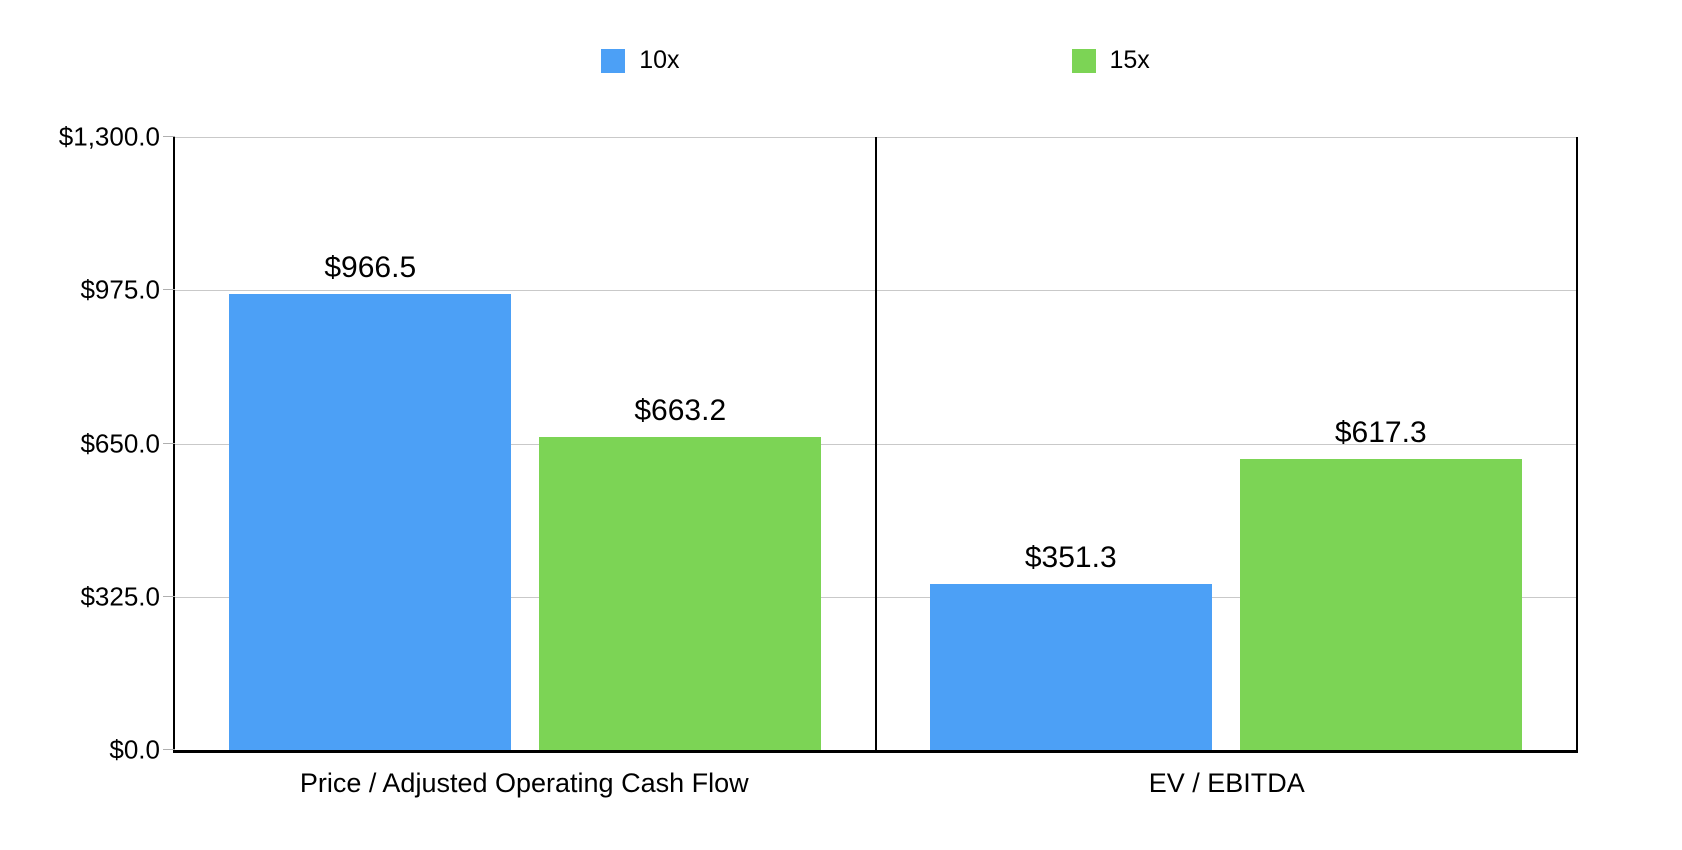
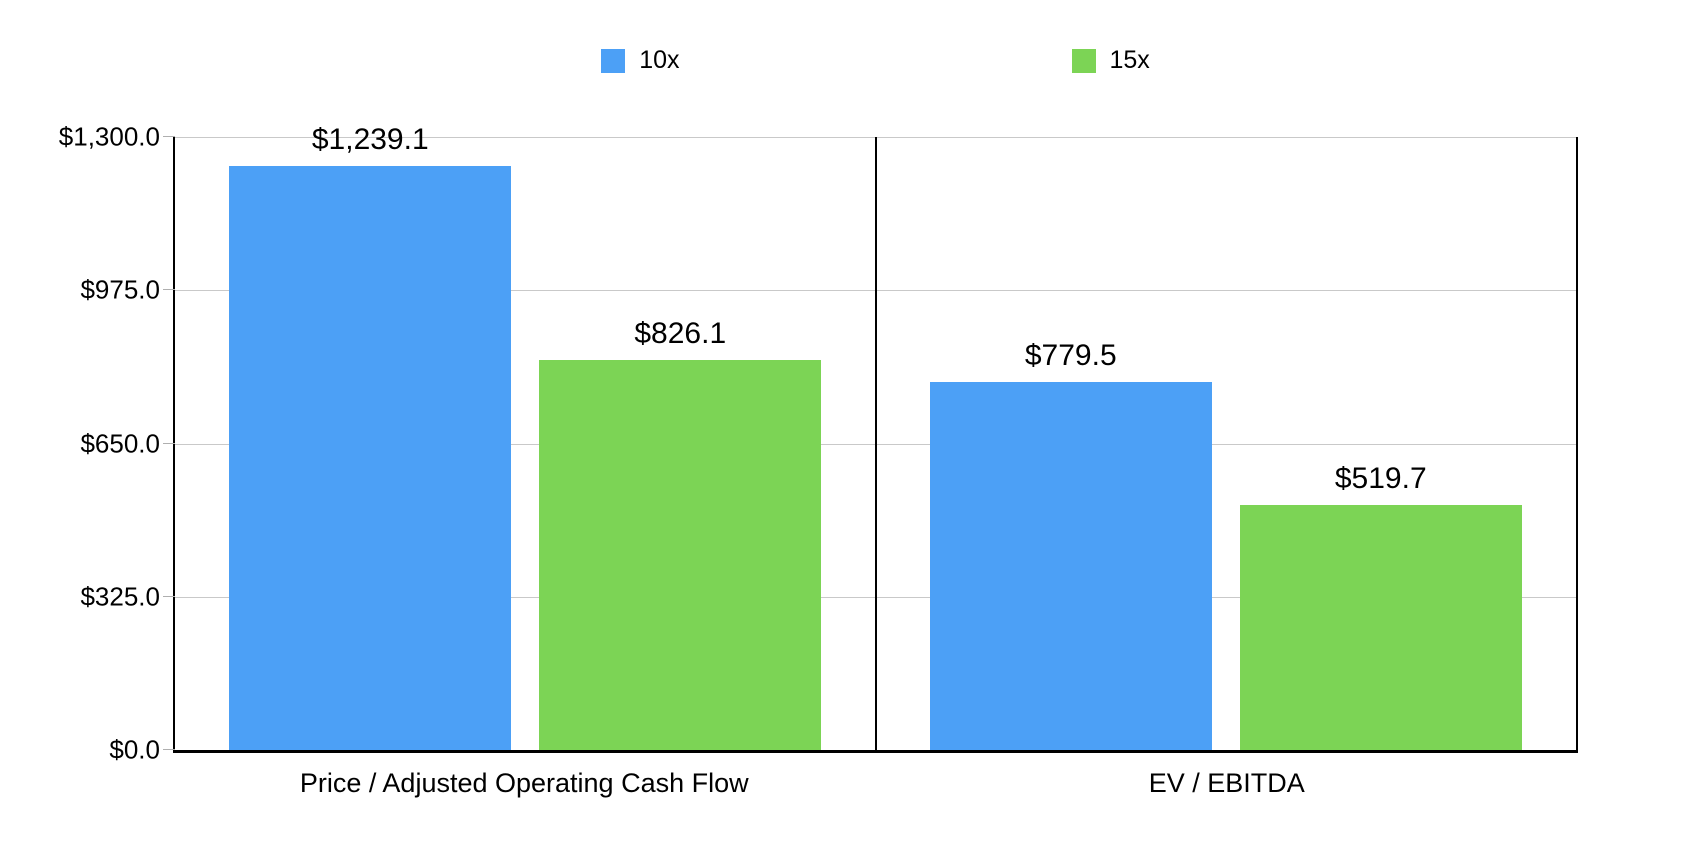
10x/Price / Adjusted Operating Cash Flow: $966.5 -> $1,239.1
15x/Price / Adjusted Operating Cash Flow: $663.2 -> $826.1
10x/EV / EBITDA: $351.3 -> $779.5
15x/EV / EBITDA: $617.3 -> $519.7
